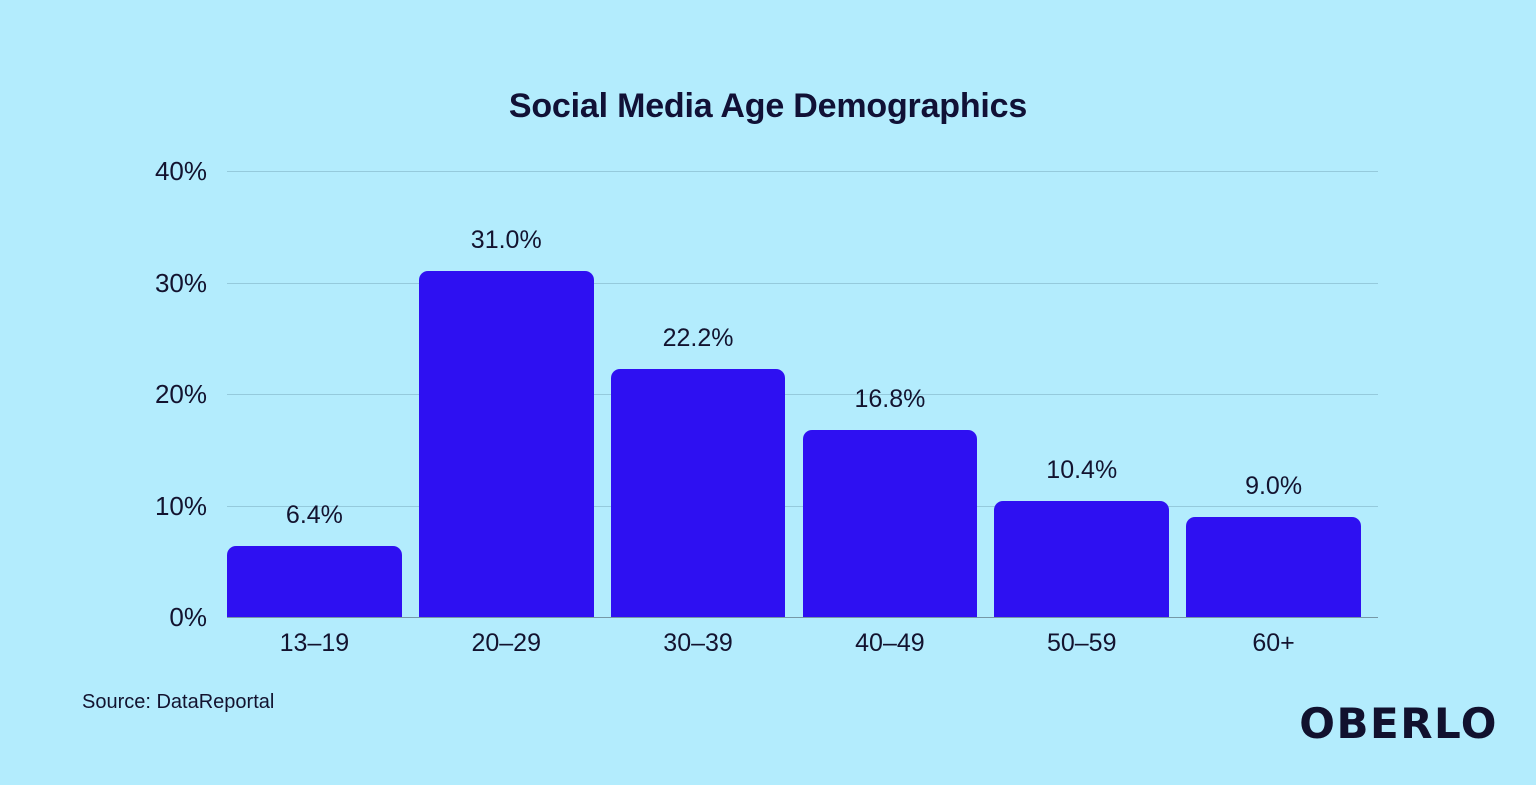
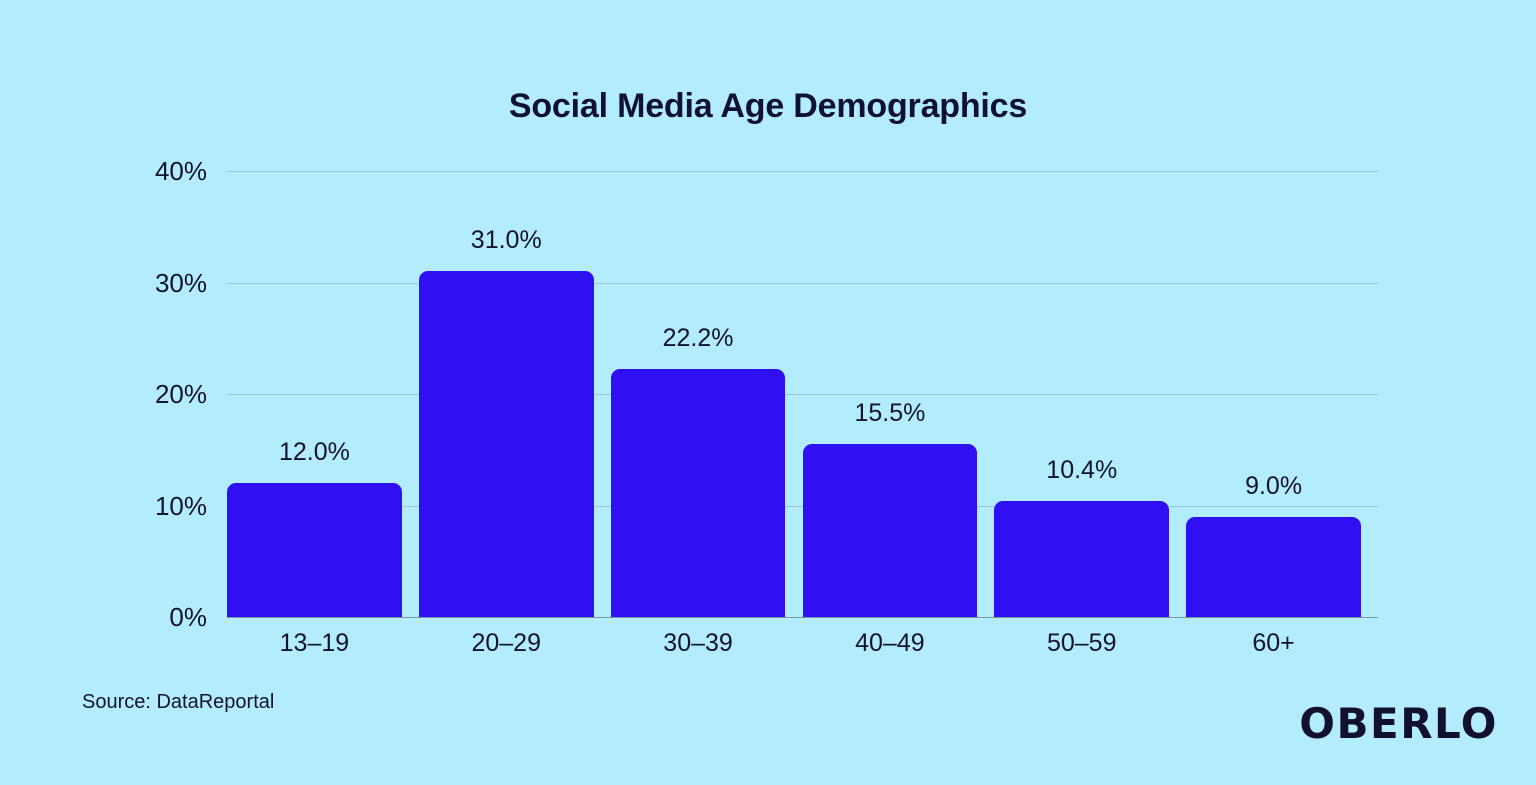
13–19: 6.4% -> 12.0%
40–49: 16.8% -> 15.5%
